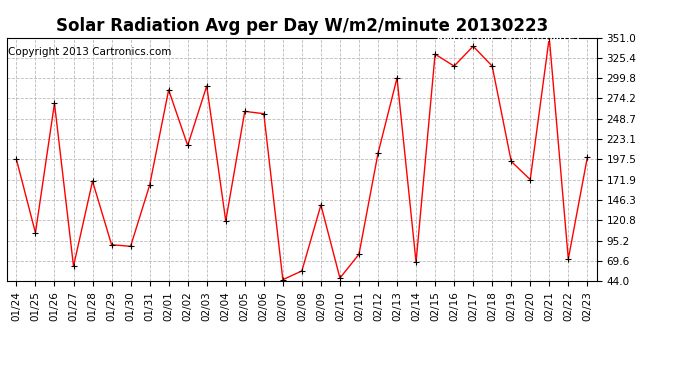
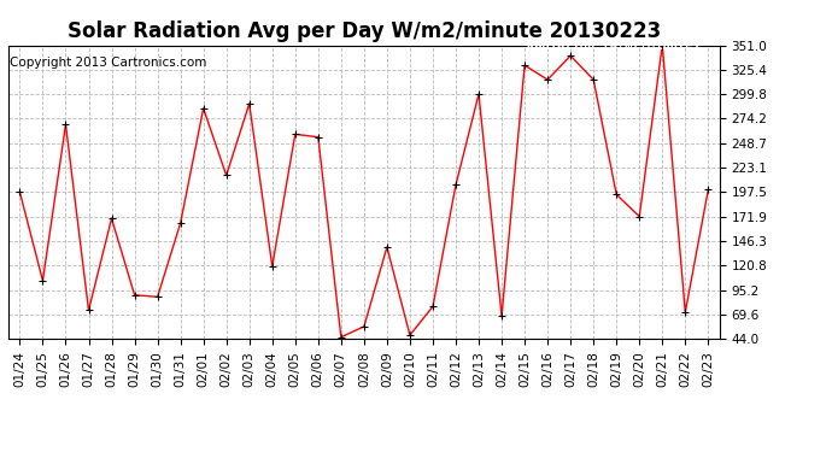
01/27: 63 -> 74
